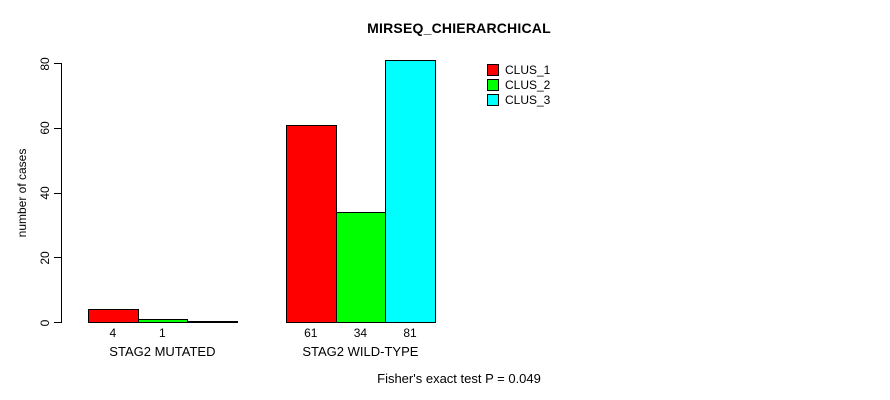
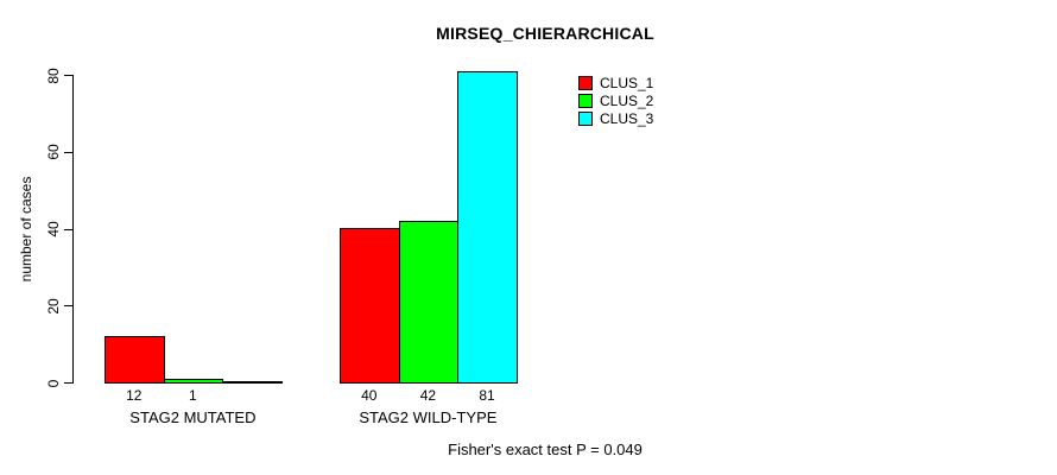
CLUS_1/STAG2 MUTATED: 4 -> 12
CLUS_1/STAG2 WILD-TYPE: 61 -> 40
CLUS_2/STAG2 WILD-TYPE: 34 -> 42
